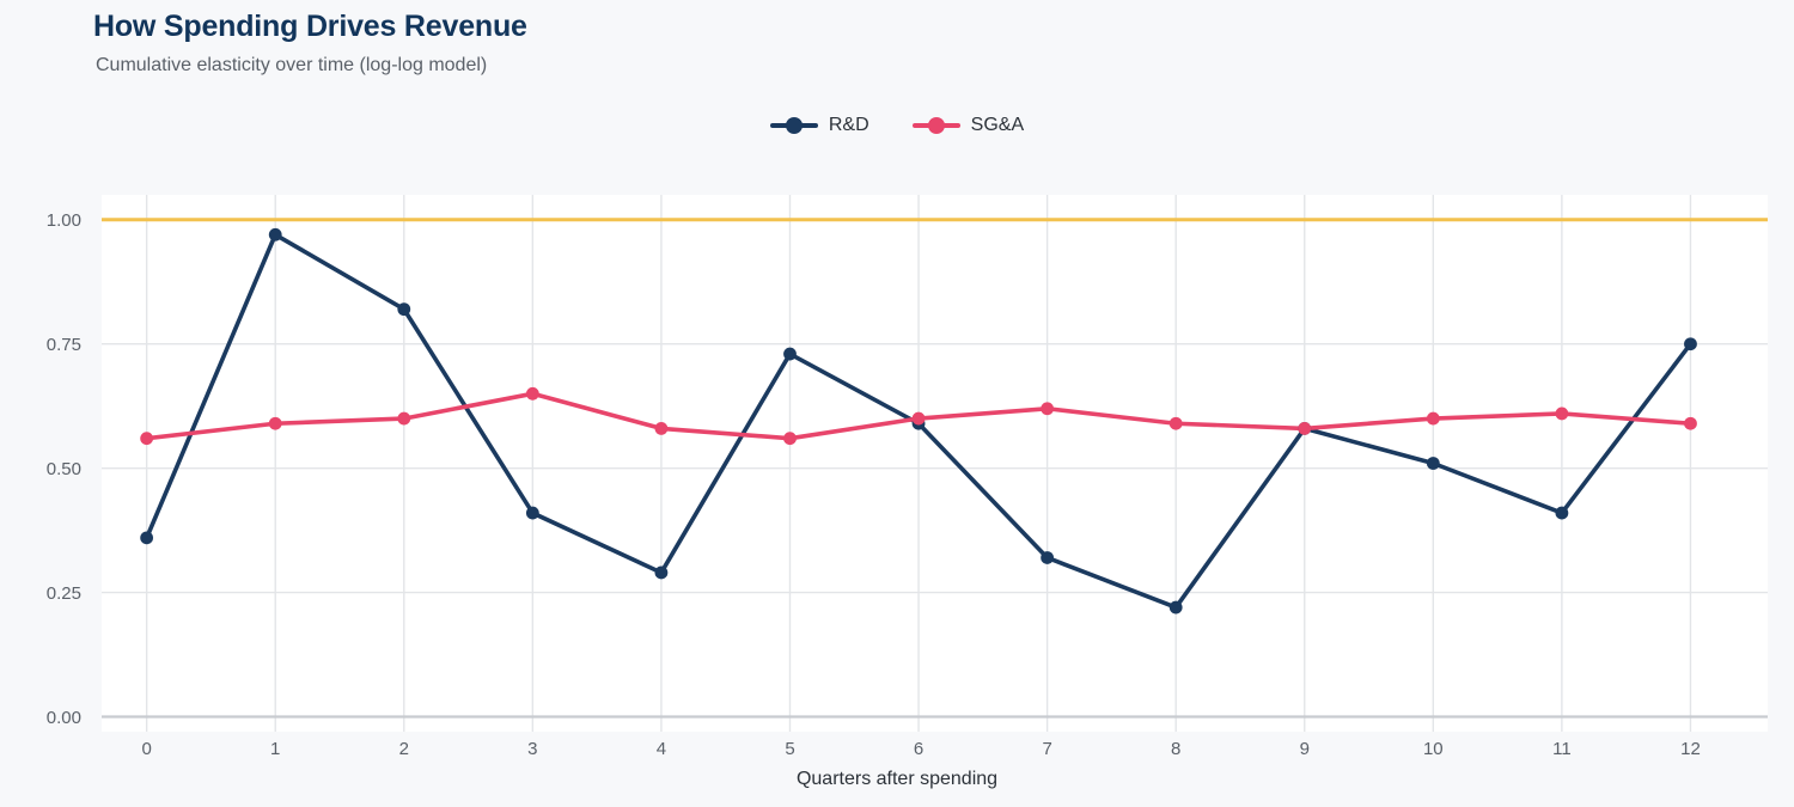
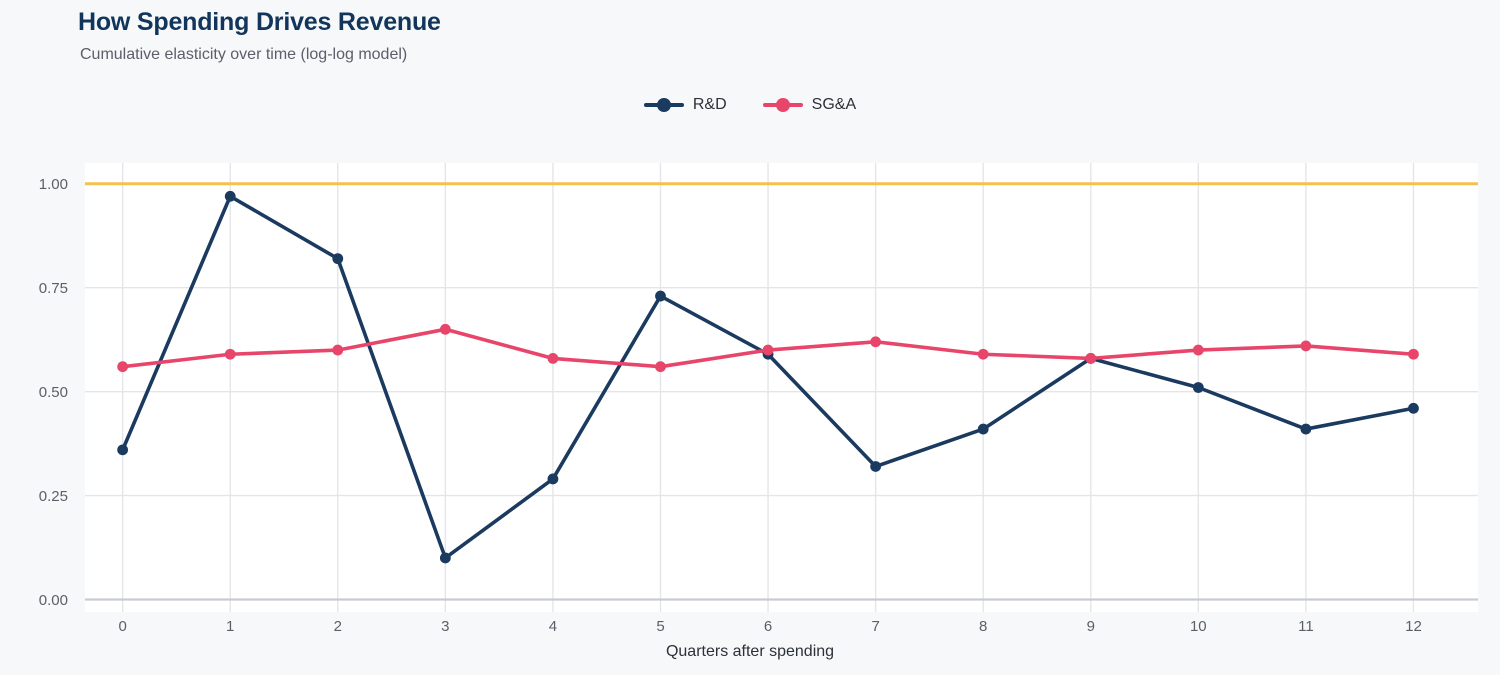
R&D/3: 0.41 -> 0.10
R&D/8: 0.22 -> 0.41
R&D/12: 0.75 -> 0.46
